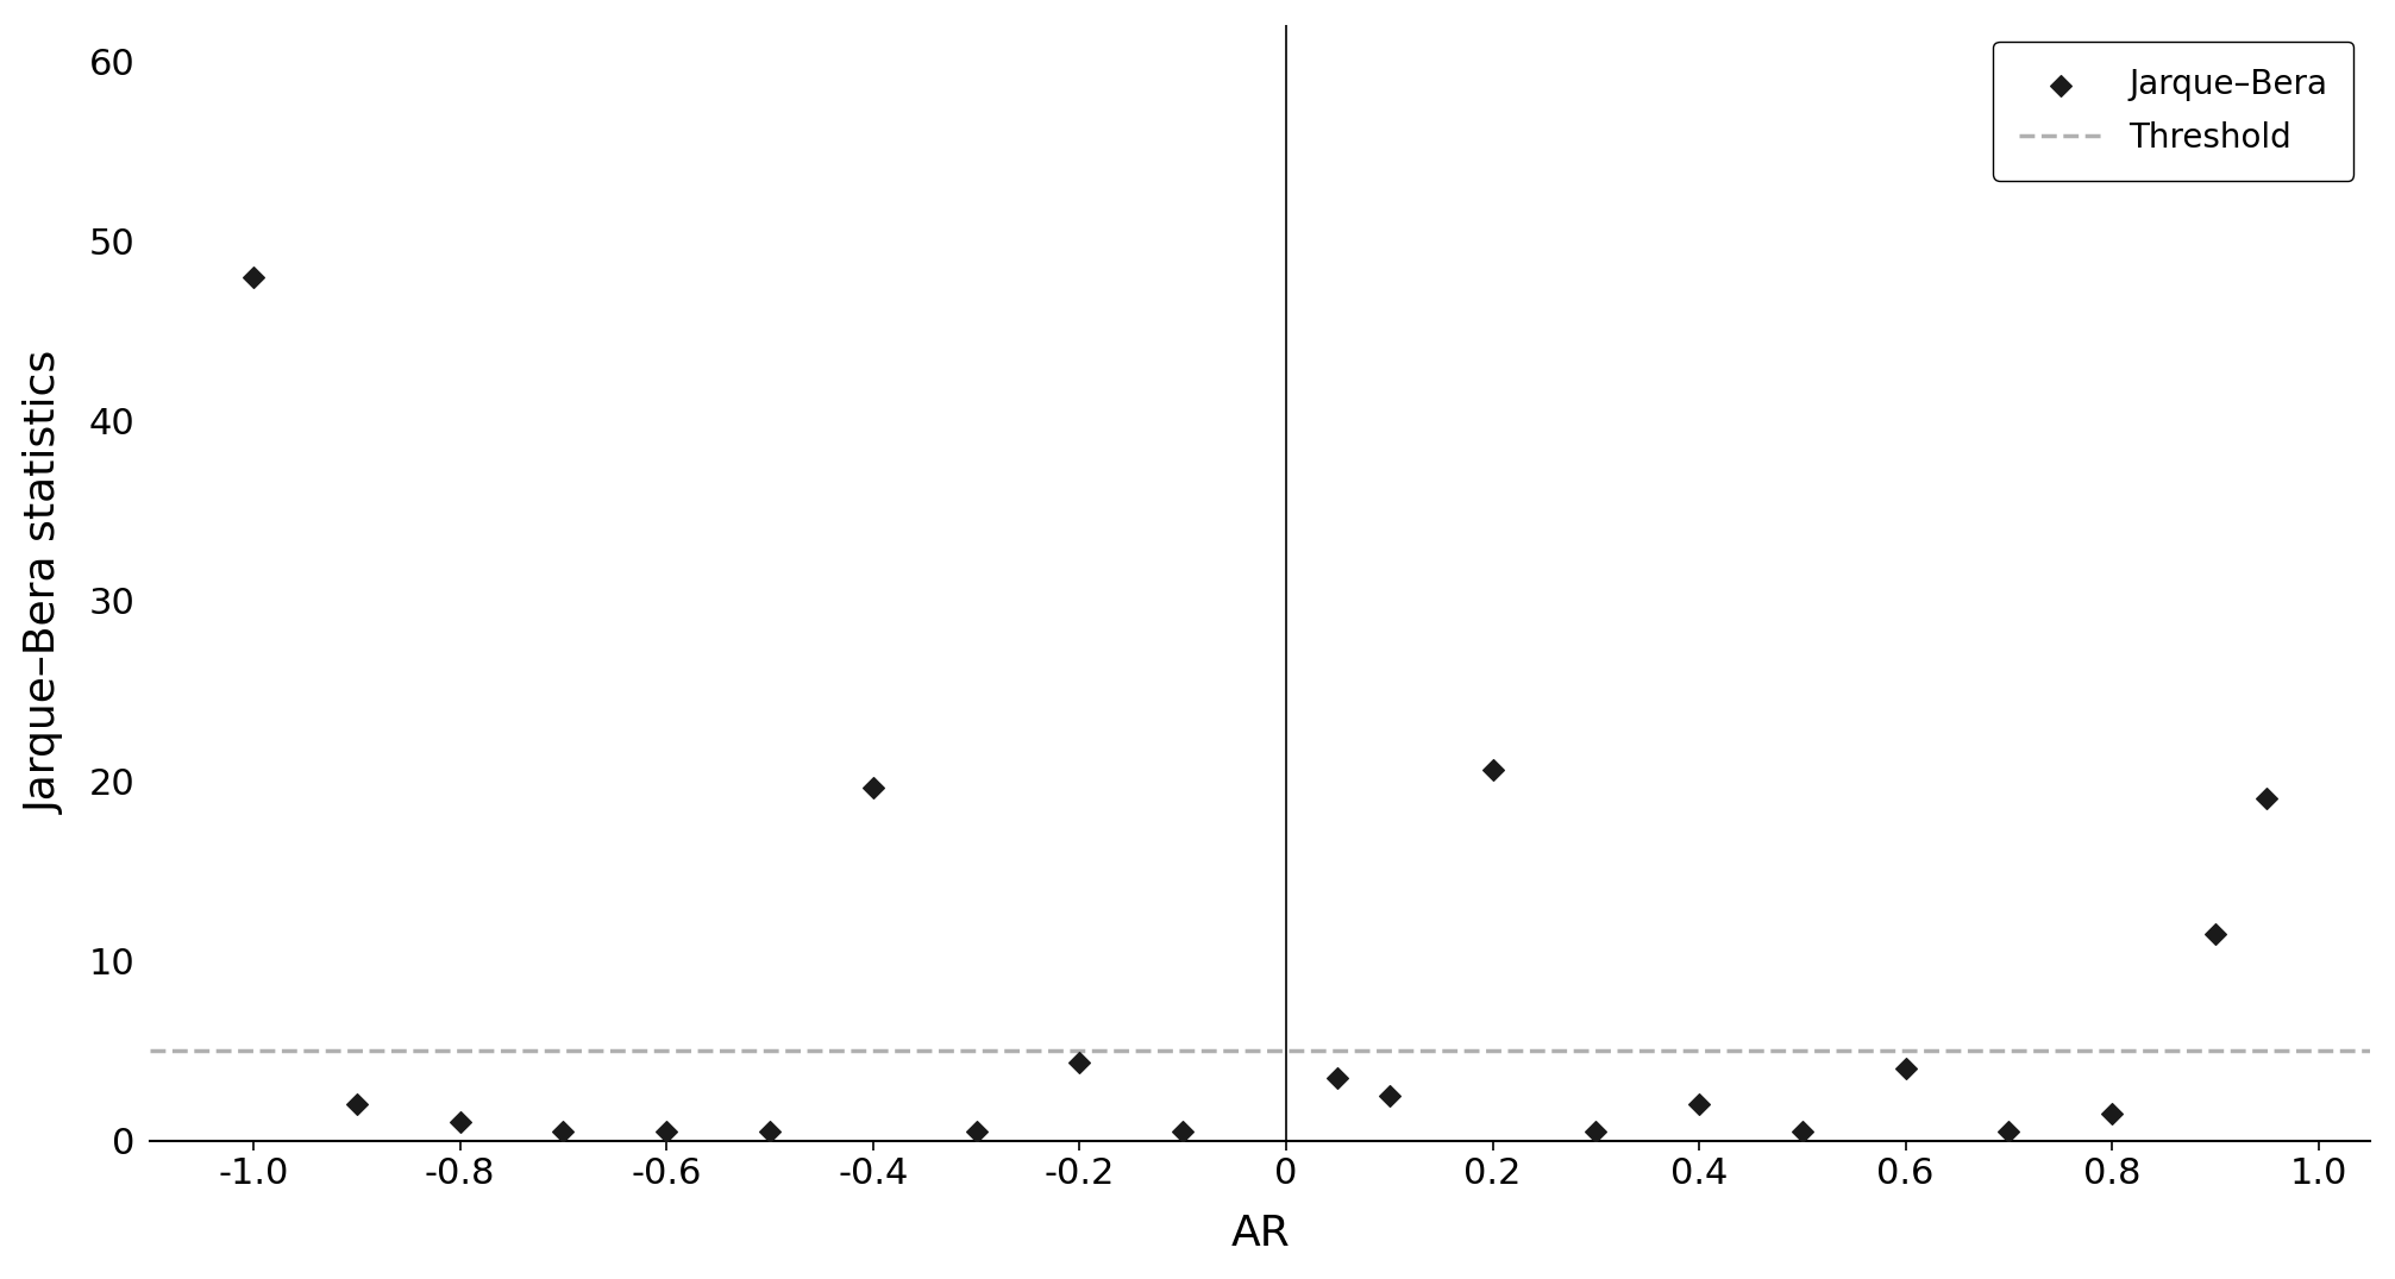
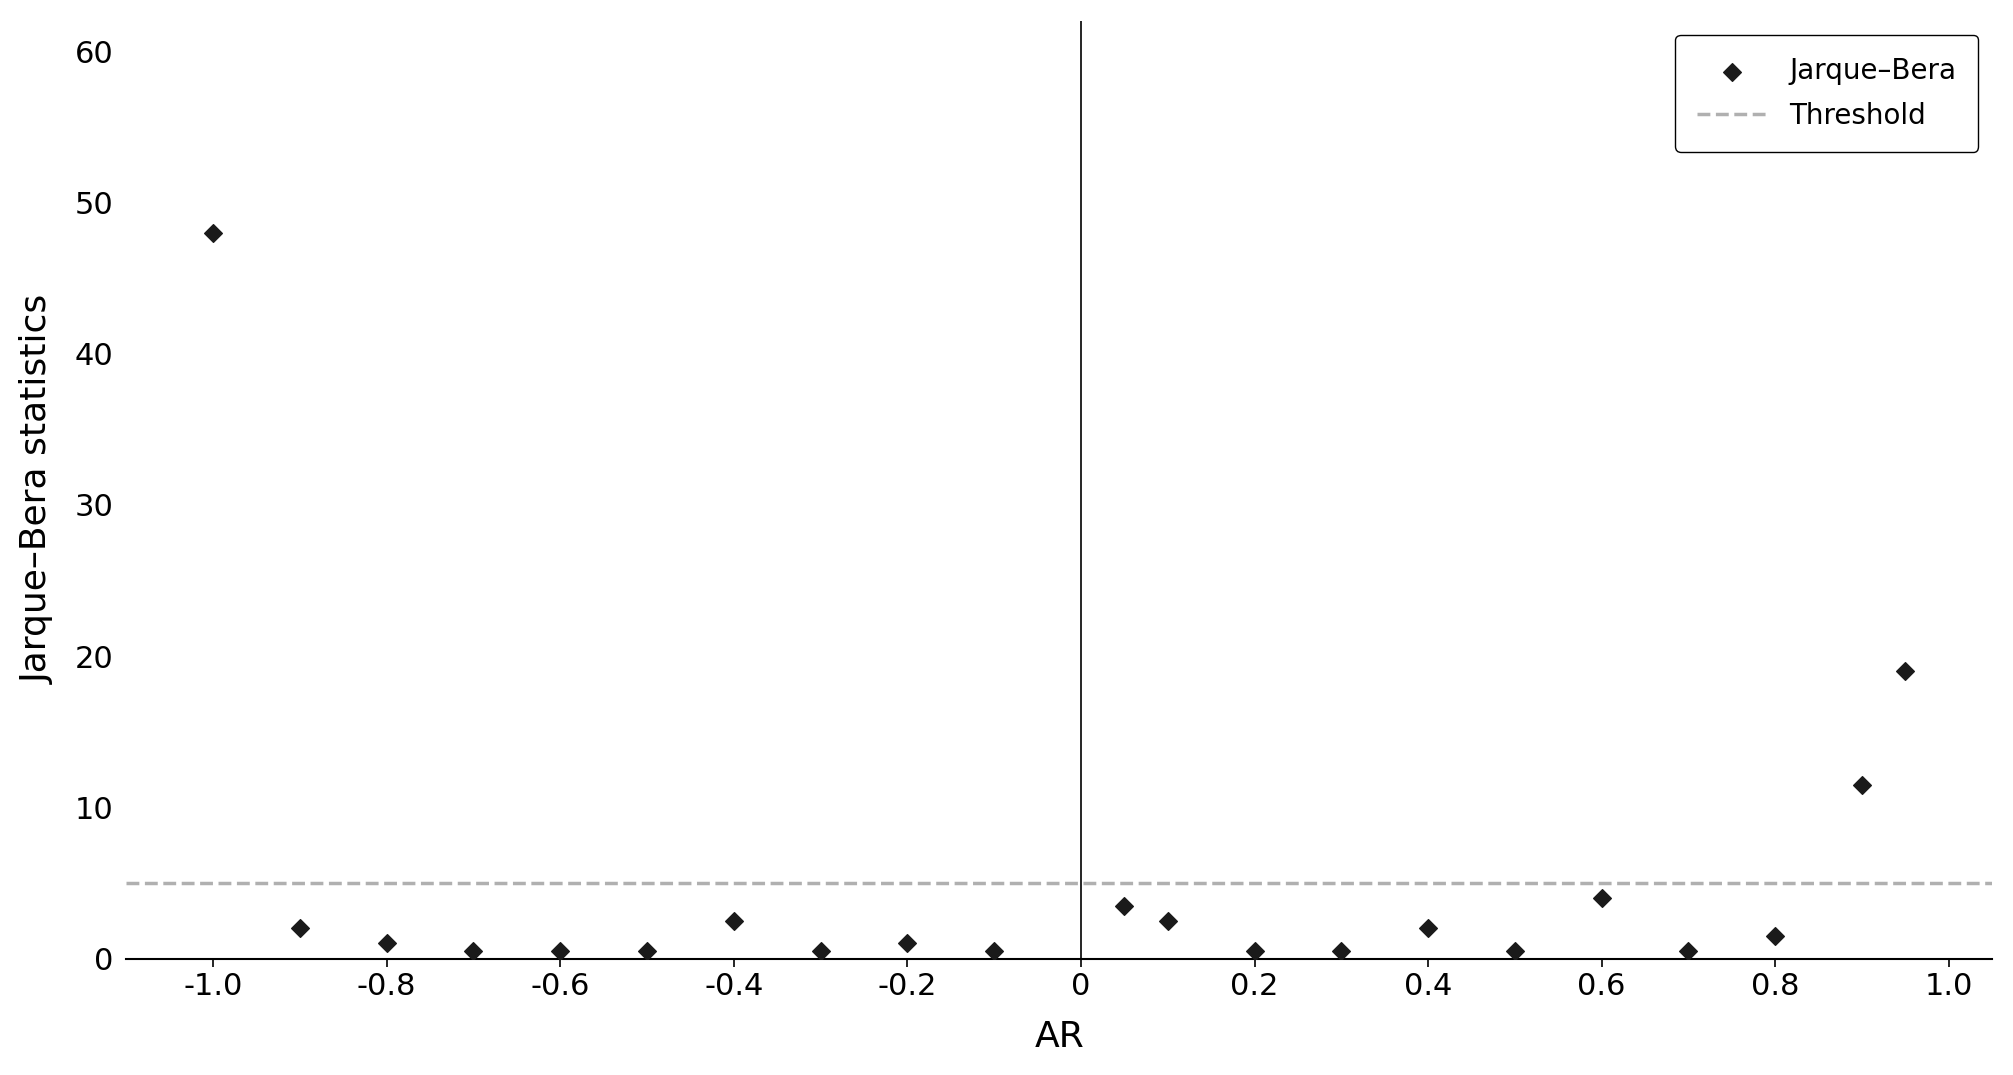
-0.4: 19.6 -> 2.5
-0.2: 4.3 -> 1.0
0.2: 20.6 -> 0.5
